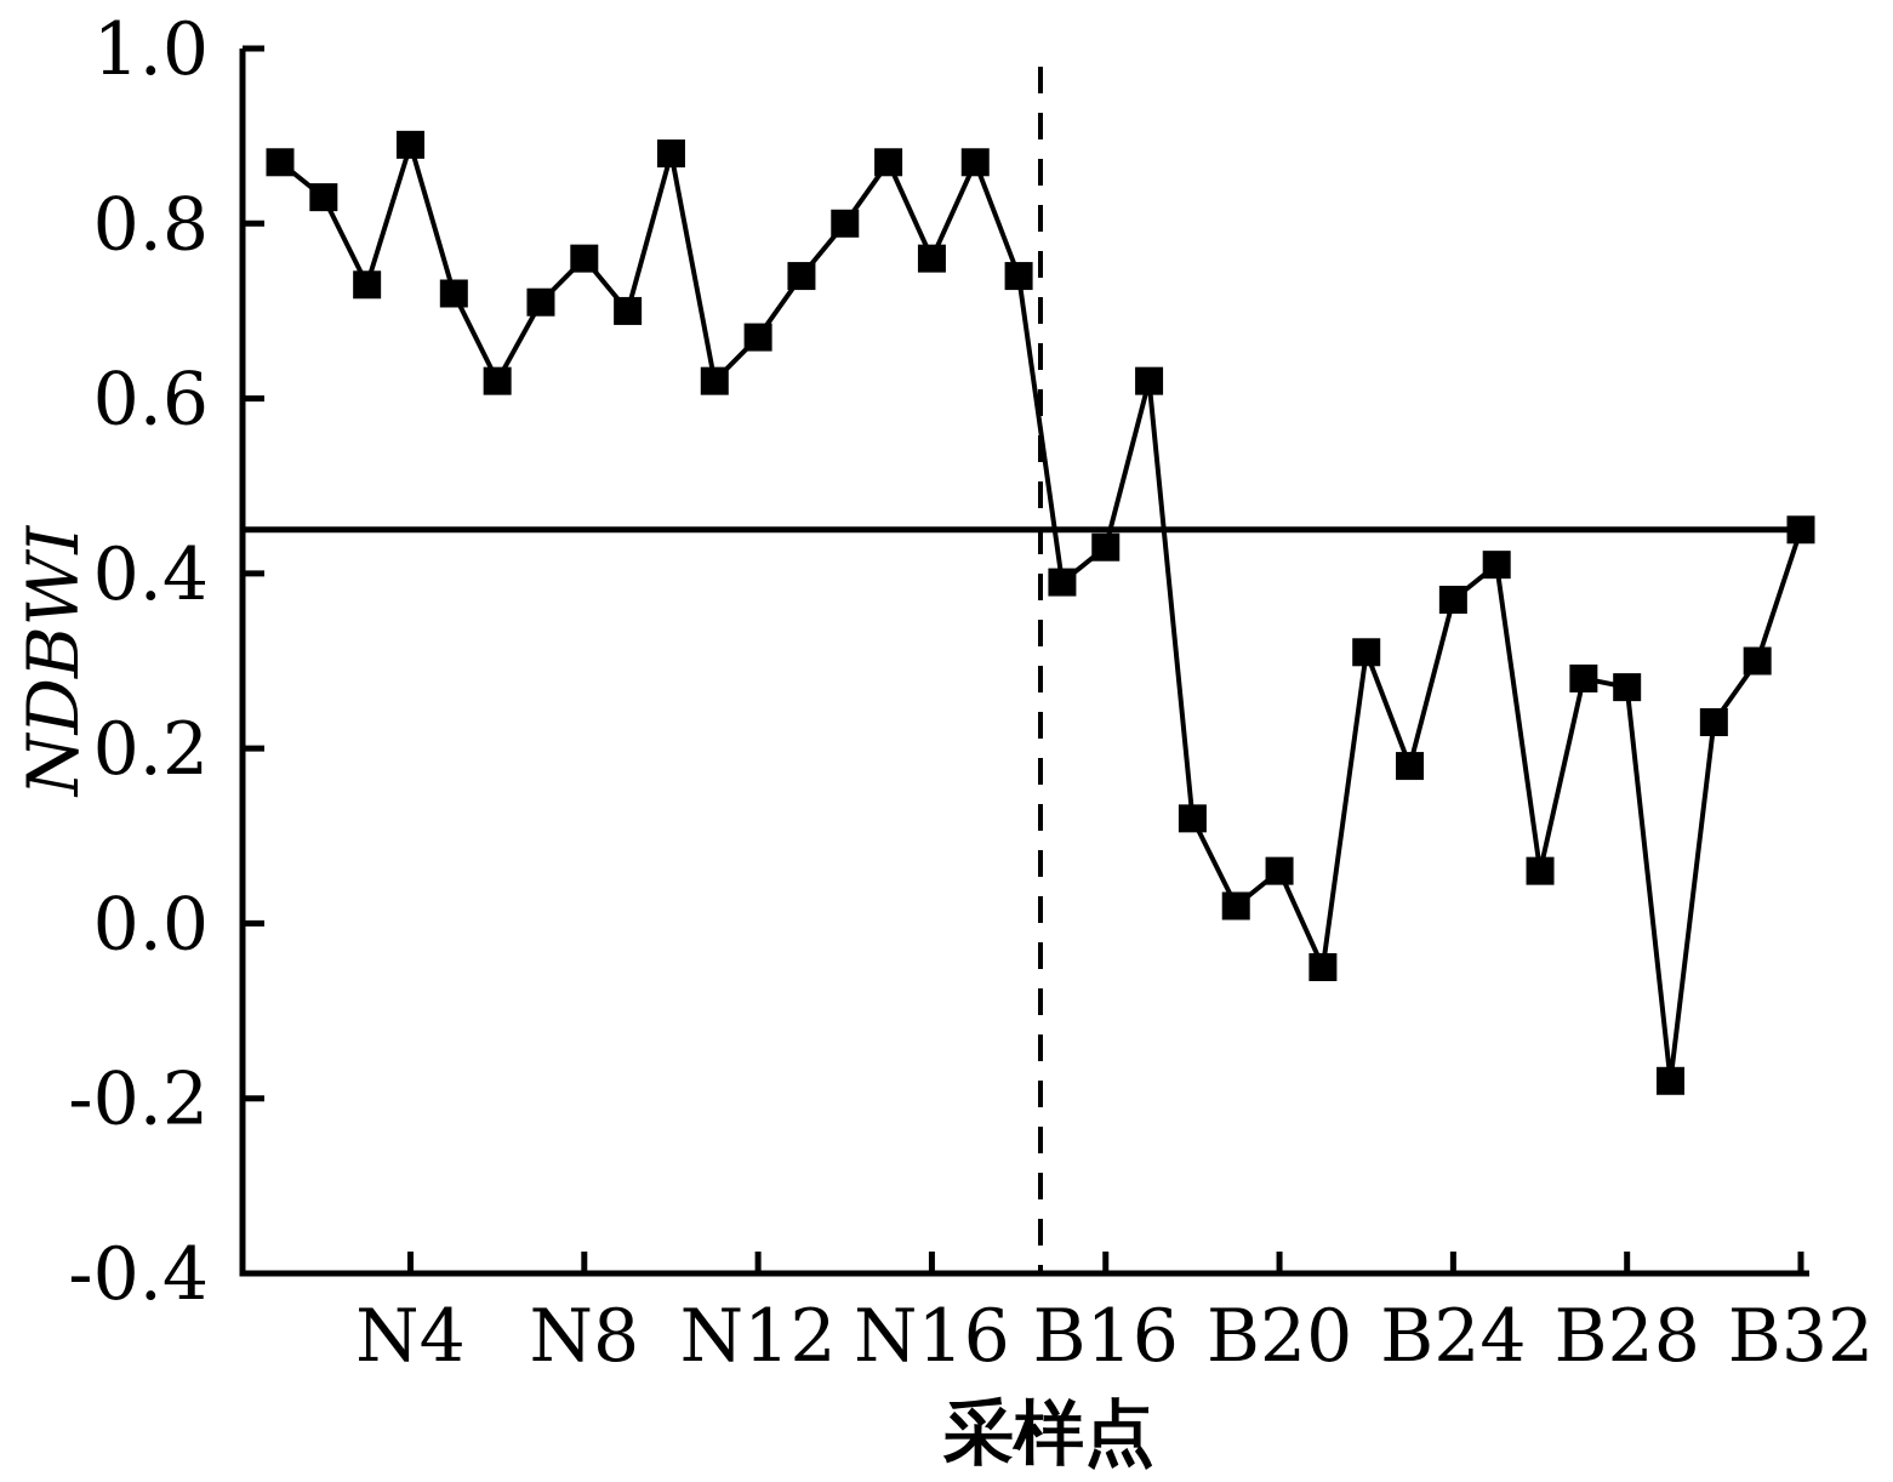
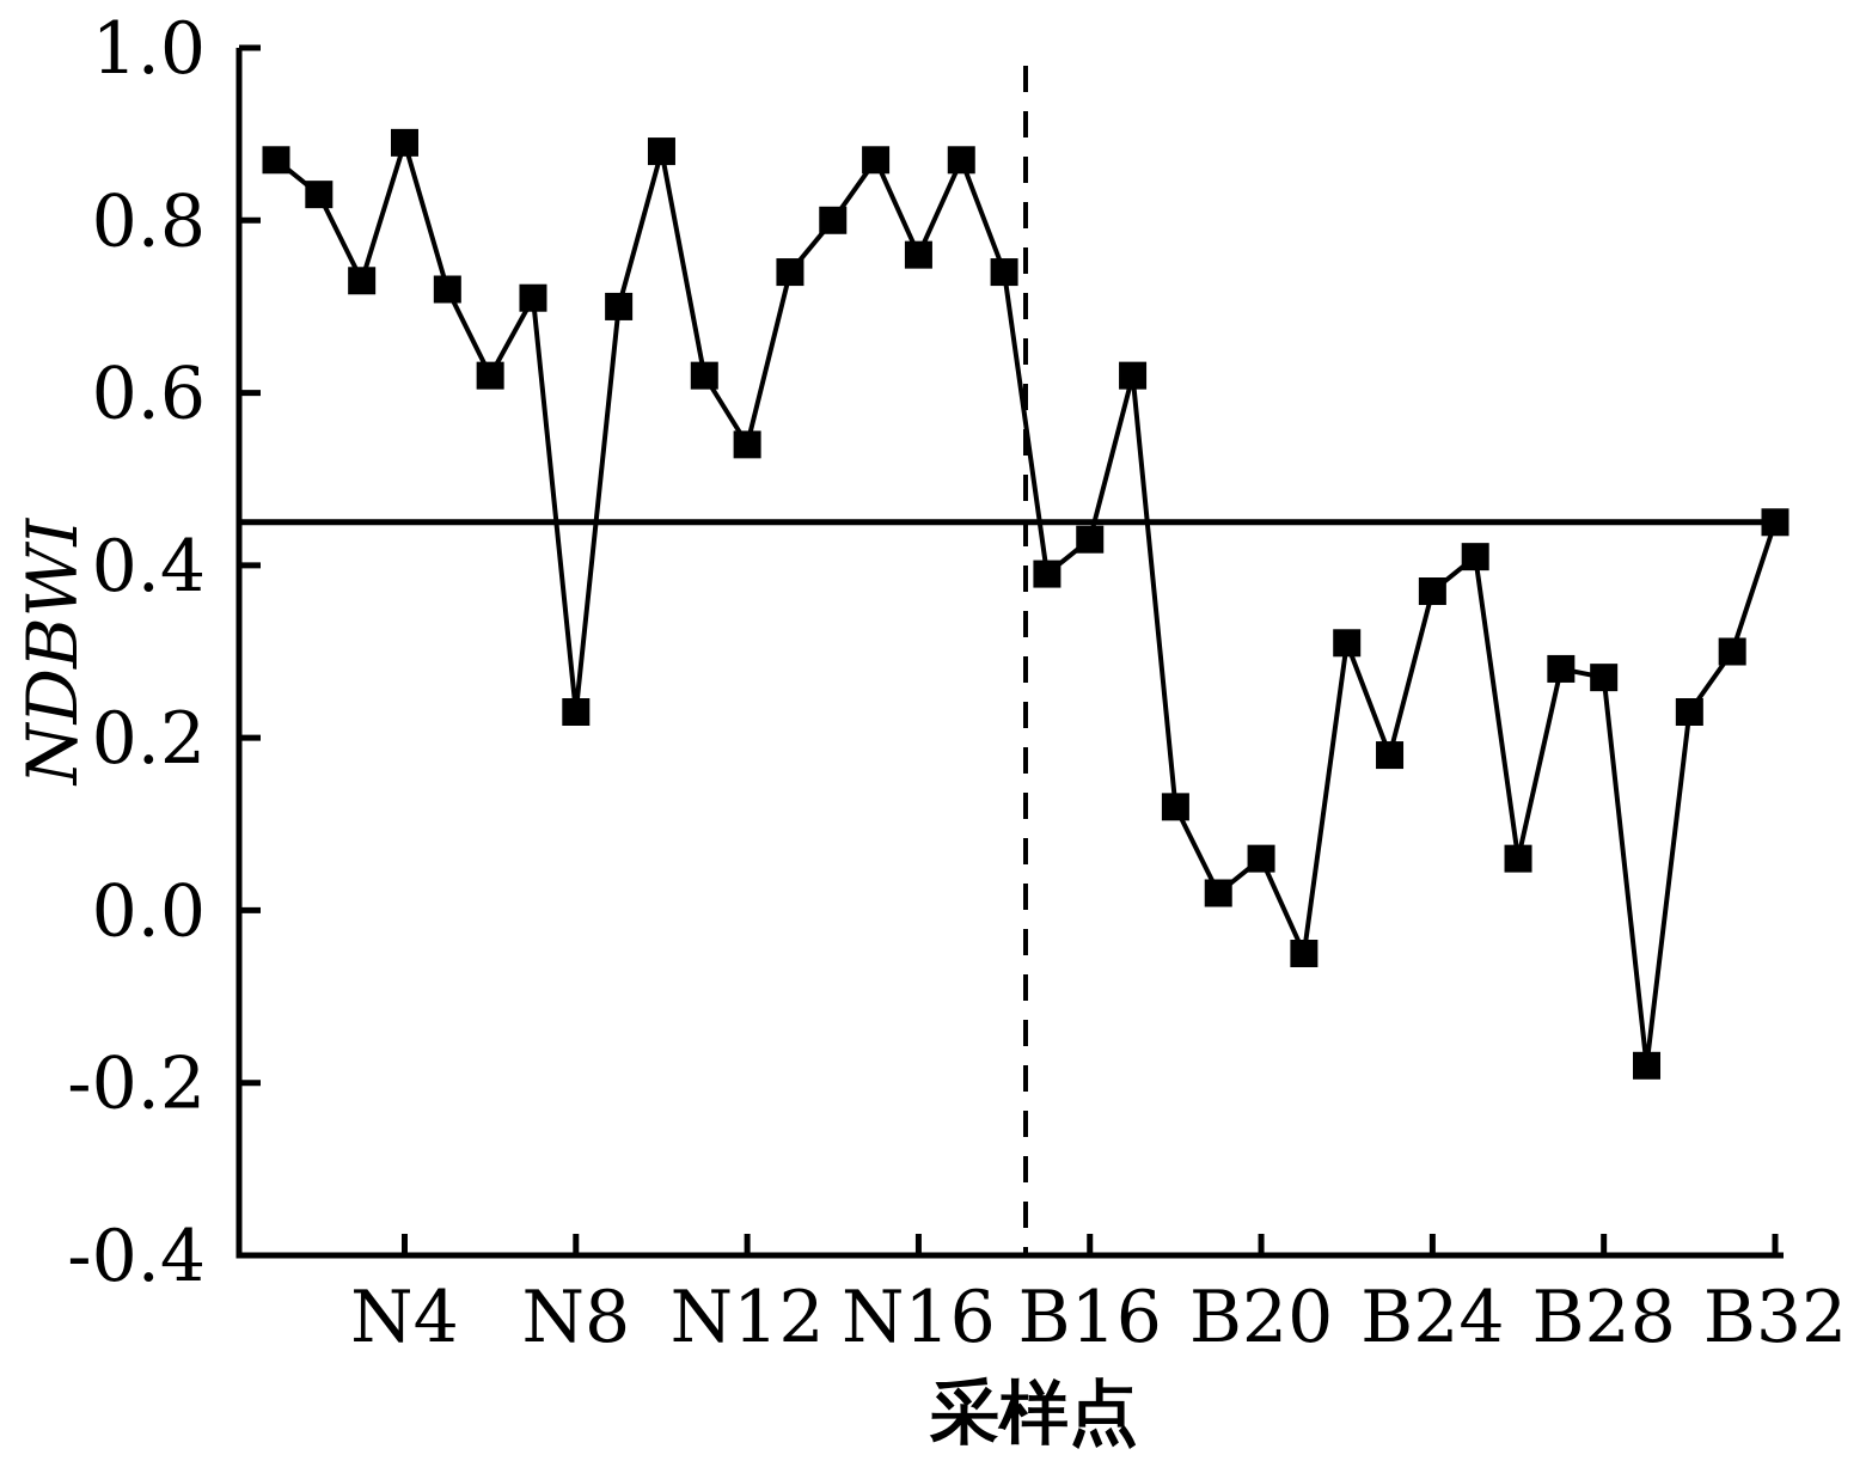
N8: 0.76 -> 0.23
N12: 0.67 -> 0.54
